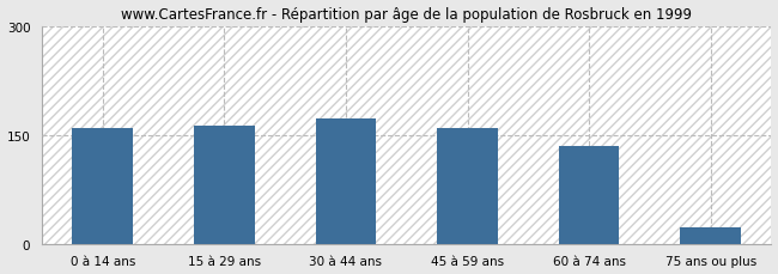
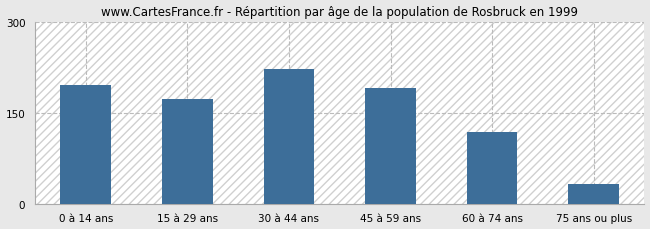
0 à 14 ans: 160 -> 196
15 à 29 ans: 163 -> 172
30 à 44 ans: 173 -> 222
45 à 59 ans: 159 -> 190
60 à 74 ans: 135 -> 118
75 ans ou plus: 22 -> 32
